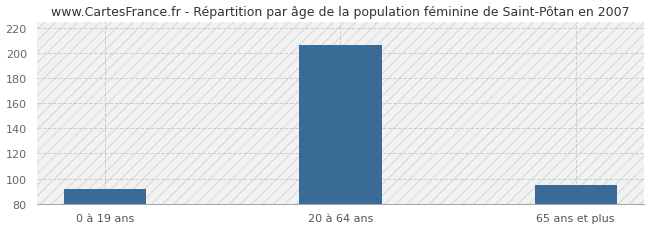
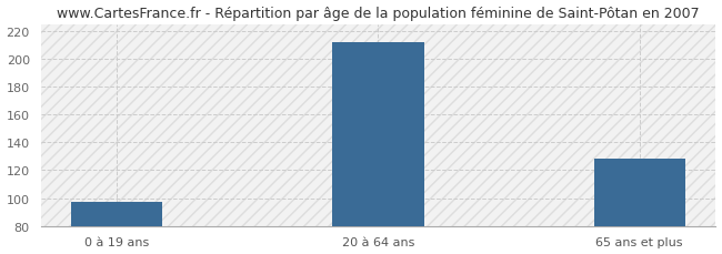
0 à 19 ans: 92 -> 97
20 à 64 ans: 206 -> 212
65 ans et plus: 95 -> 128
